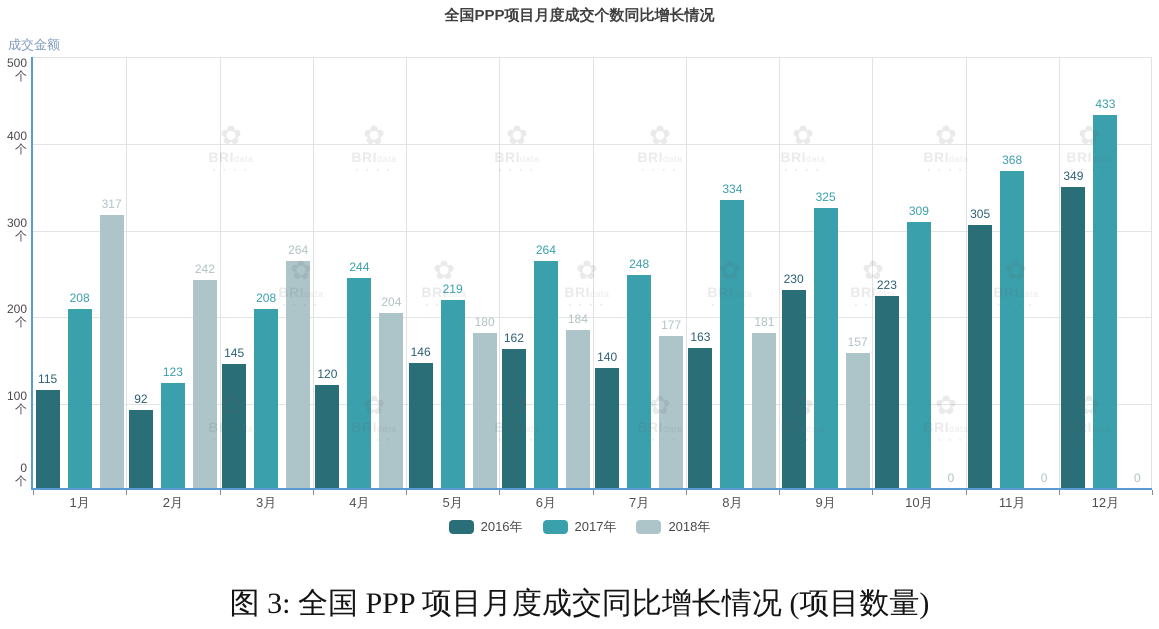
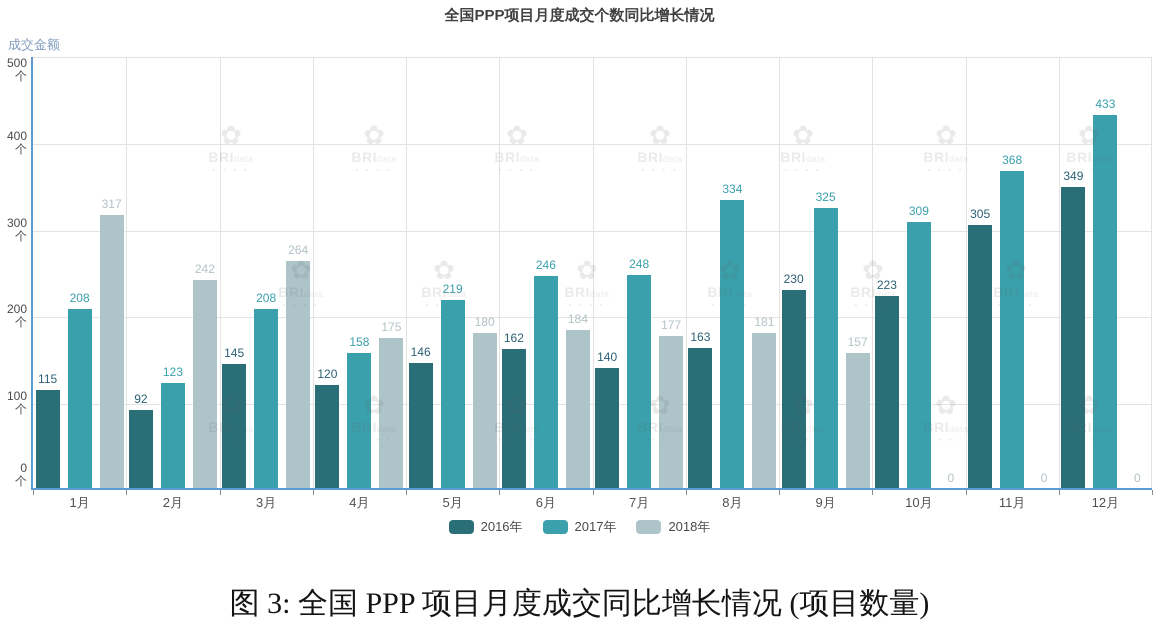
2017年/4月: 244 -> 158
2018年/4月: 204 -> 175
2017年/6月: 264 -> 246
